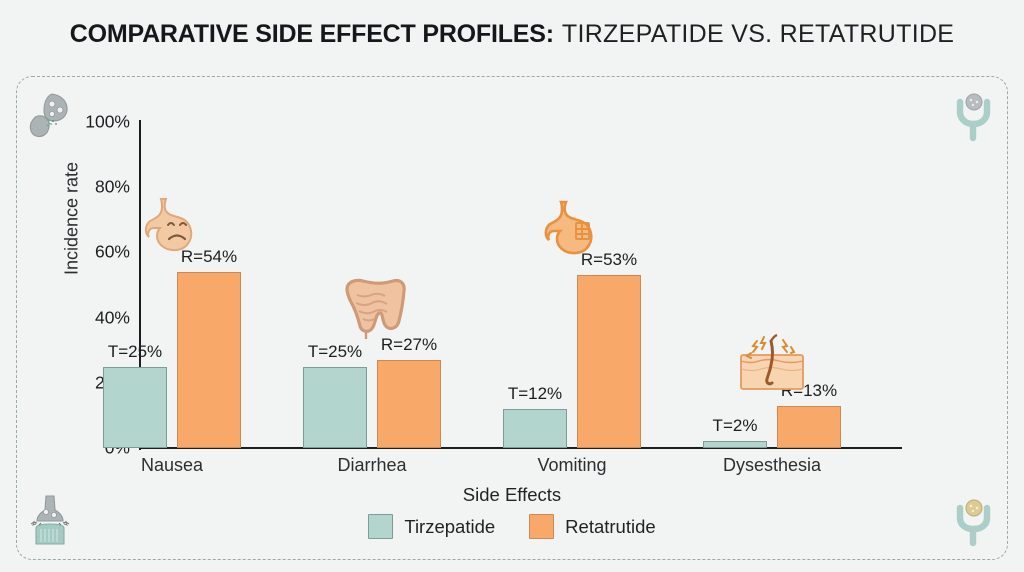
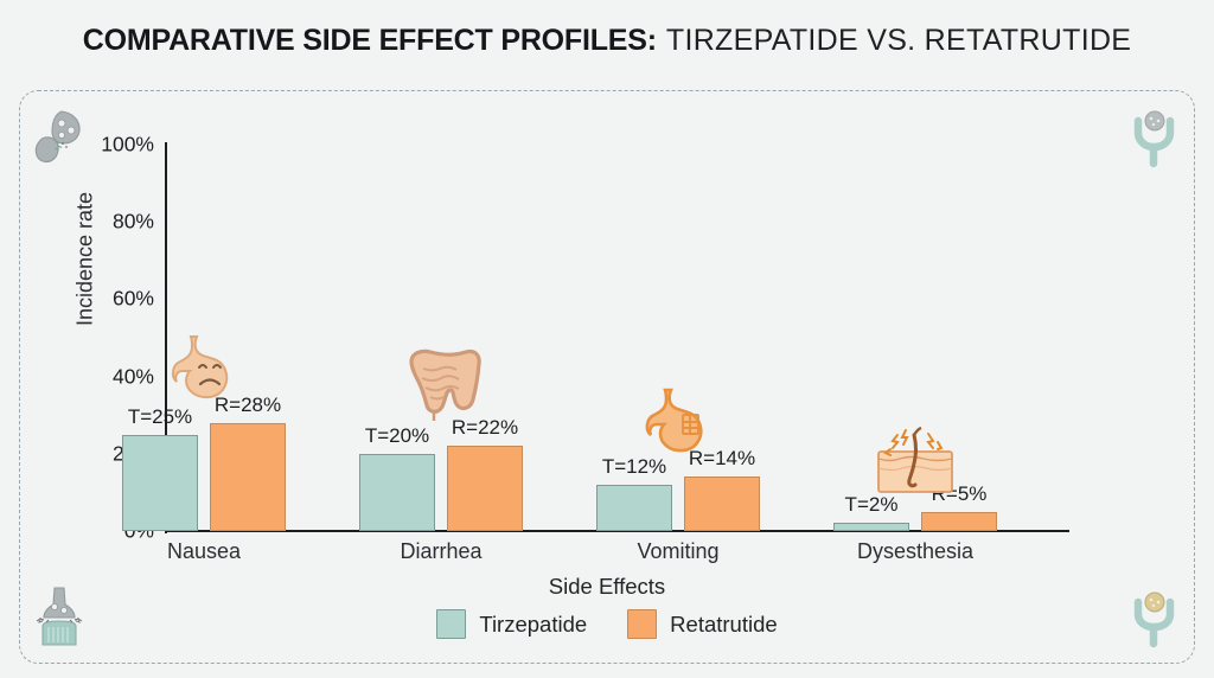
Retatrutide/Nausea: 54 -> 28
Tirzepatide/Diarrhea: 25 -> 20
Retatrutide/Diarrhea: 27 -> 22
Retatrutide/Vomiting: 53 -> 14
Retatrutide/Dysesthesia: 13 -> 5
